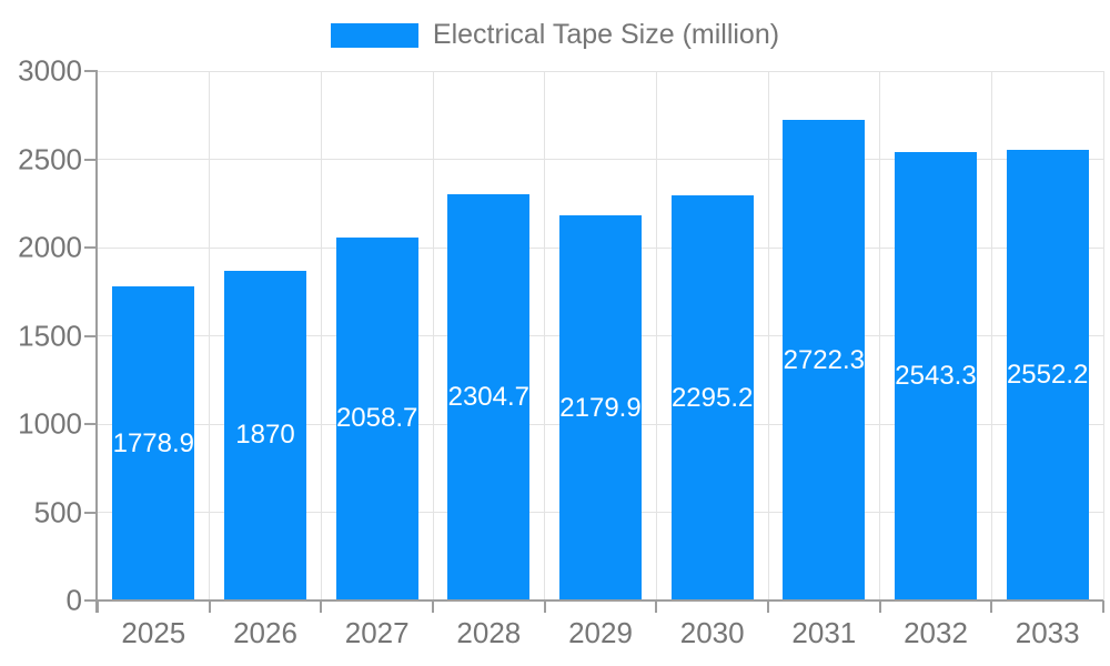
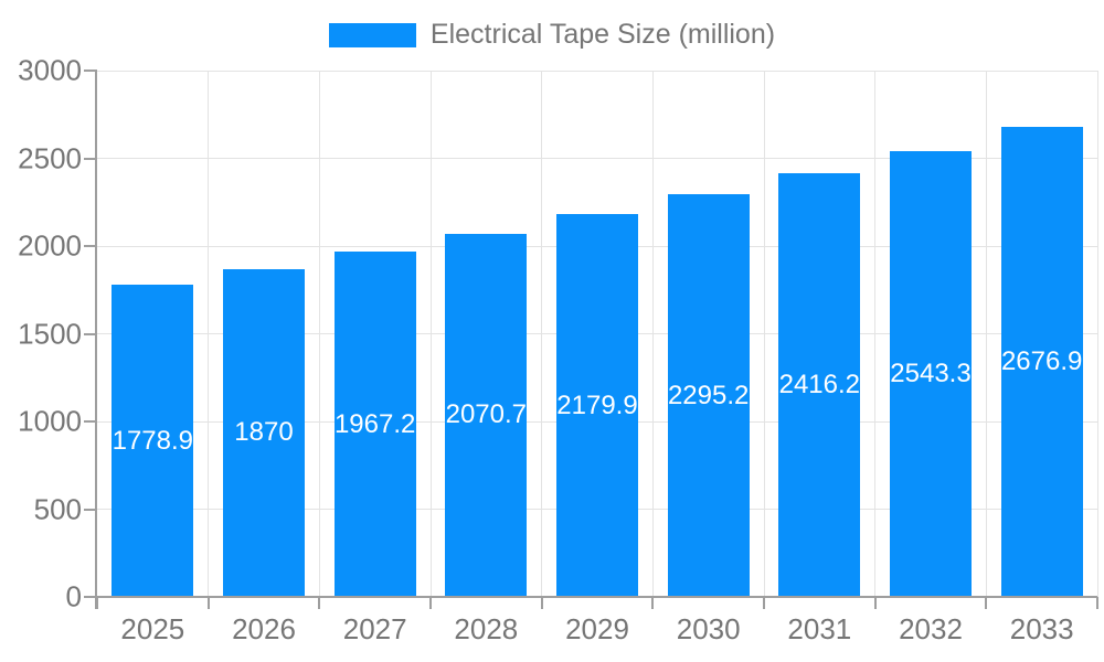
2027: 2058.7 -> 1967.2
2028: 2304.7 -> 2070.7
2031: 2722.3 -> 2416.2
2033: 2552.2 -> 2676.9
